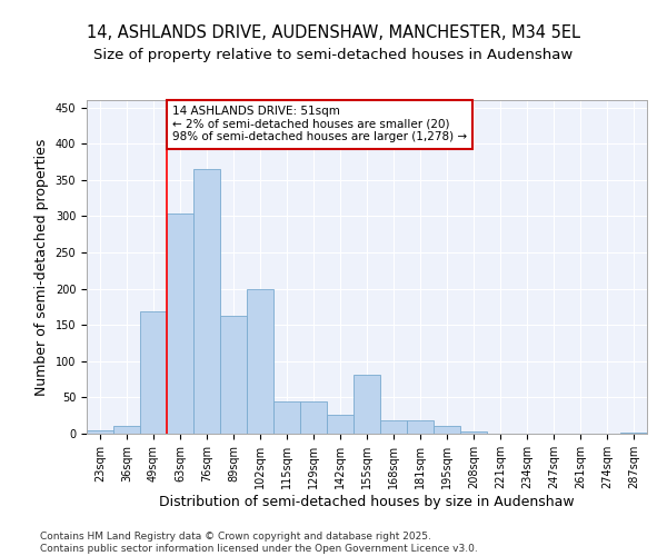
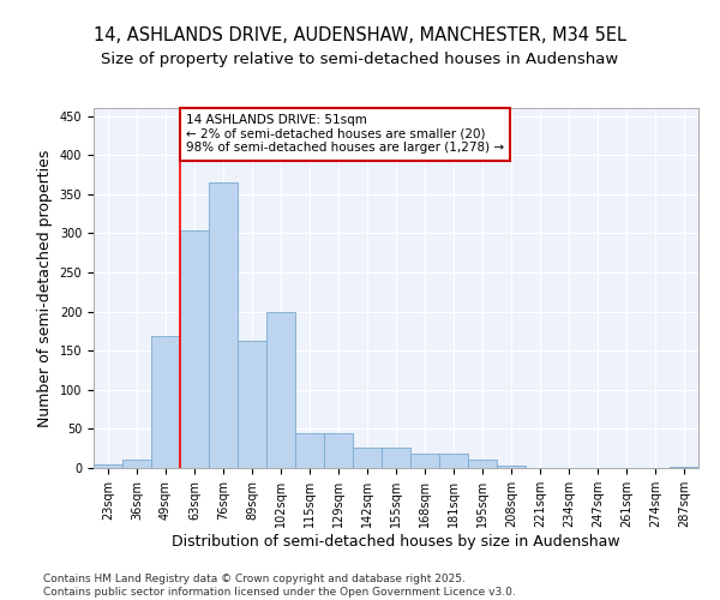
155sqm: 82 -> 26
